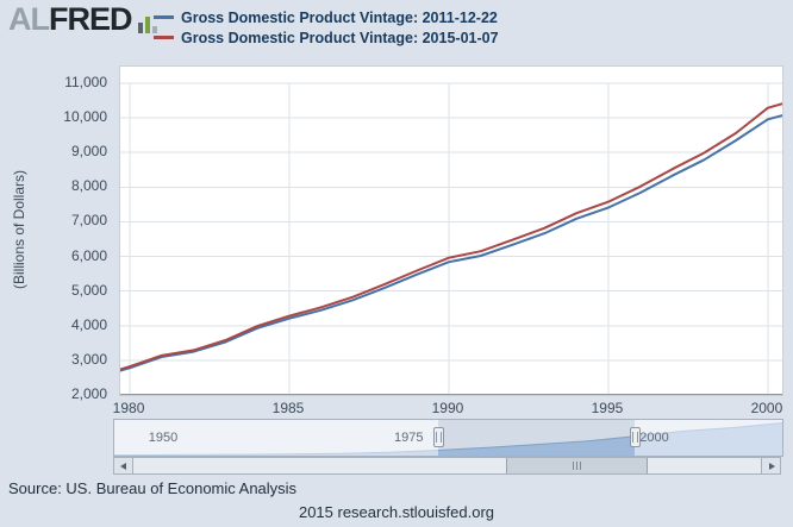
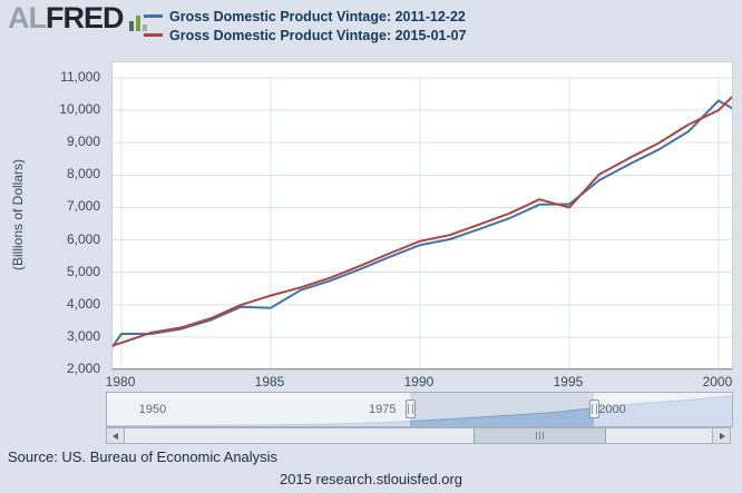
Gross Domestic Product Vintage: 2011-12-22/1980: 2800 -> 3100
Gross Domestic Product Vintage: 2011-12-22/1985: 4200 -> 3900
Gross Domestic Product Vintage: 2011-12-22/1995: 7400 -> 7100
Gross Domestic Product Vintage: 2015-01-07/1995: 7600 -> 7000
Gross Domestic Product Vintage: 2011-12-22/2000: 10000 -> 10300
Gross Domestic Product Vintage: 2015-01-07/2000: 10300 -> 10000
